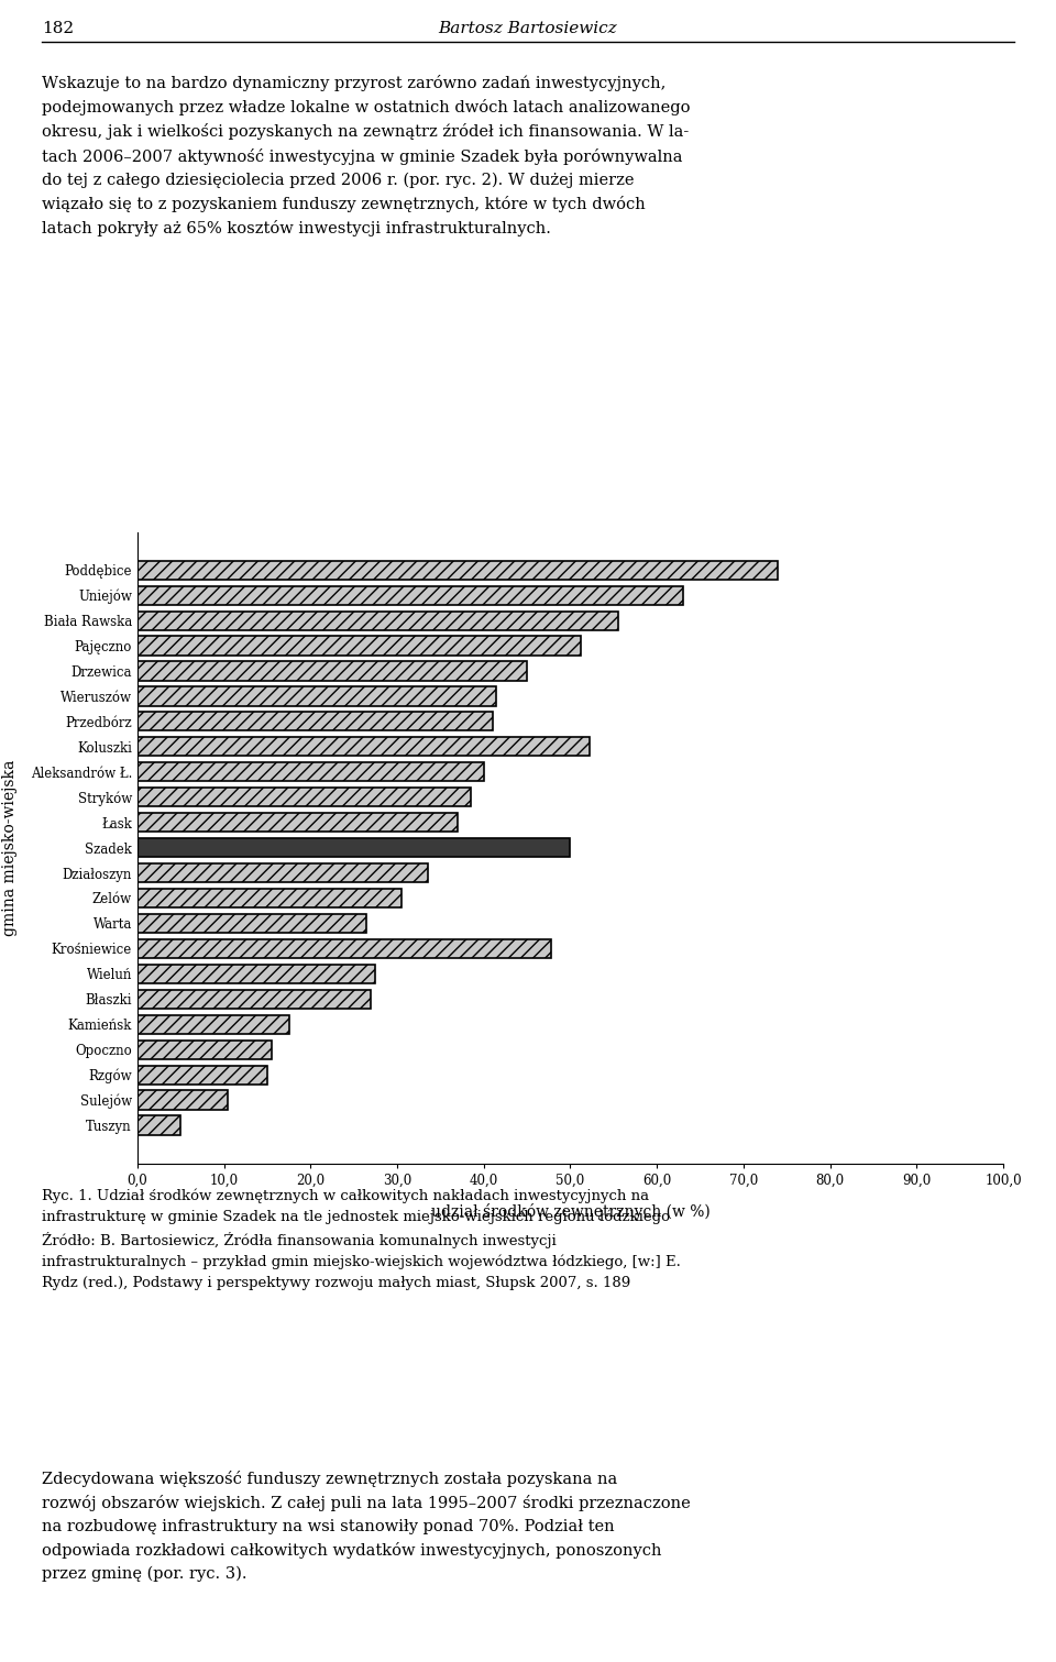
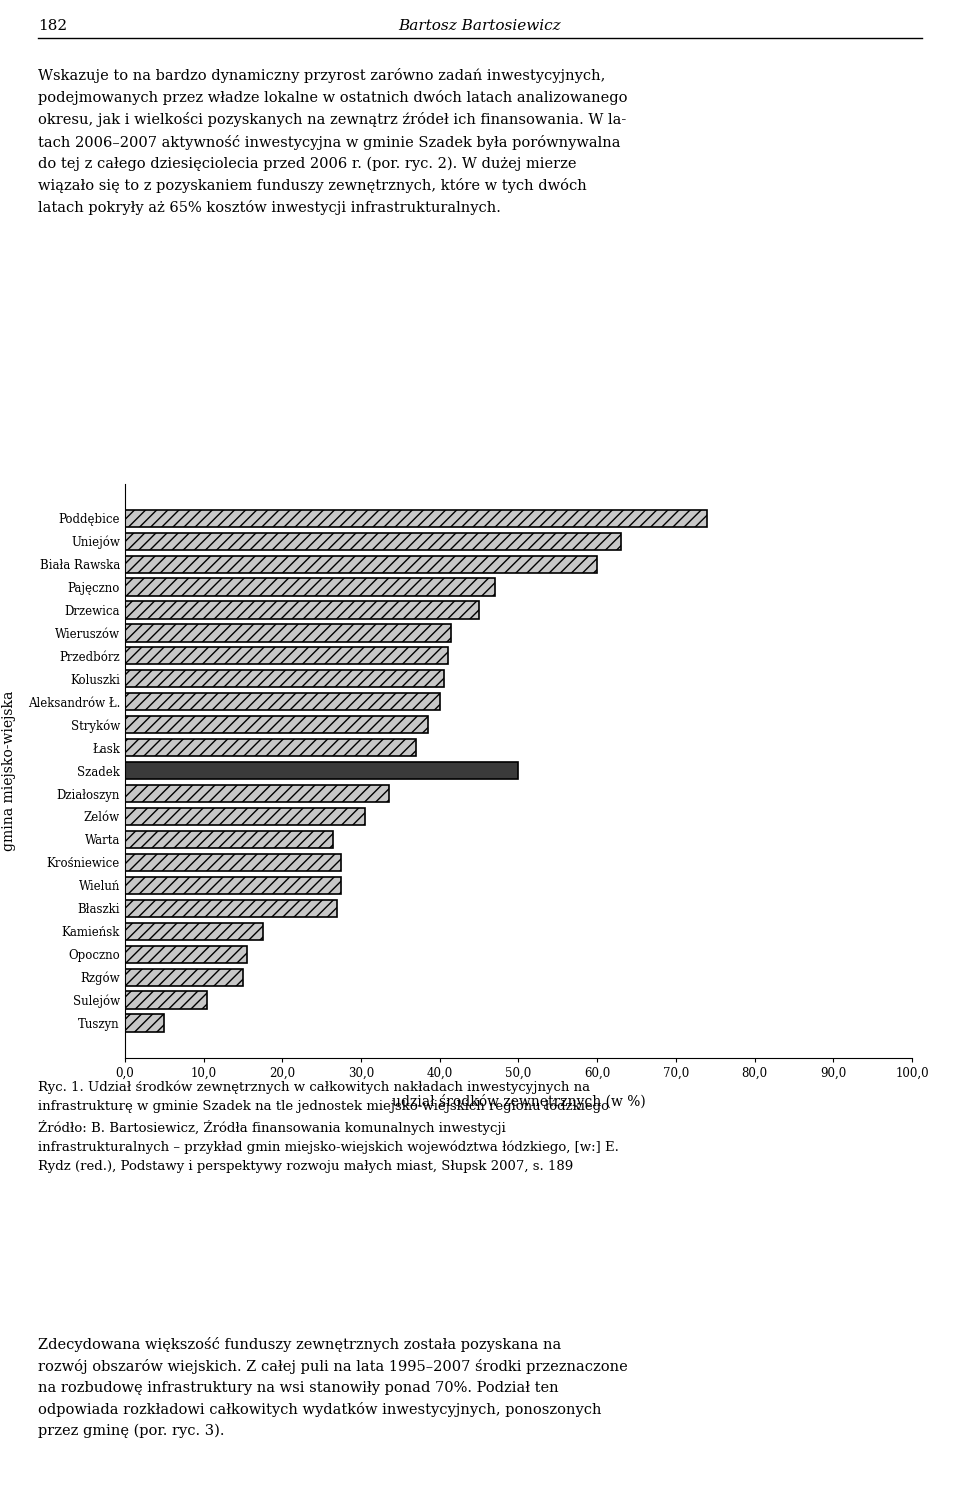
Biała Rawska: 55,6 -> 60,0
Pajęczno: 51,2 -> 47,0
Koluszki: 52,2 -> 40,5
Krośniewice: 47,8 -> 27,5
